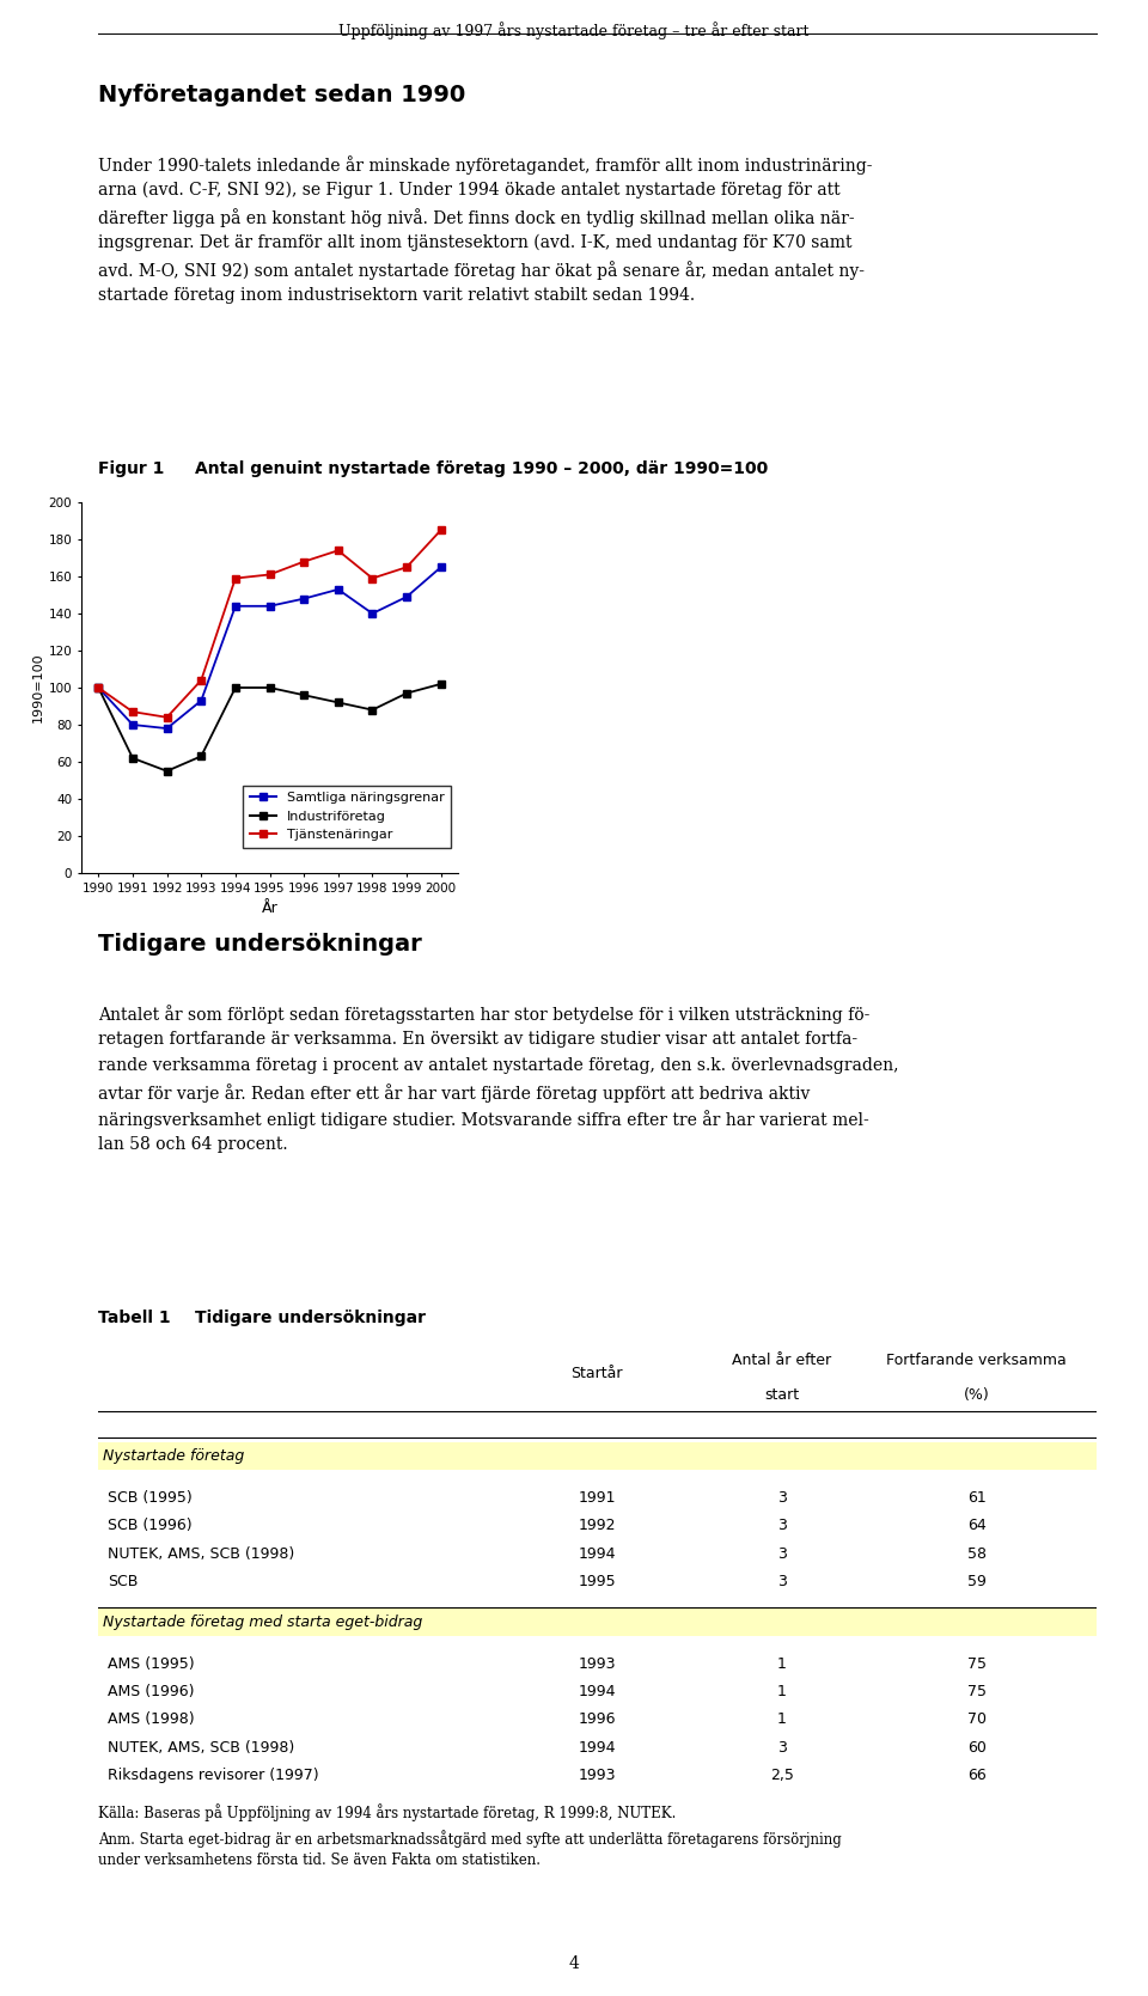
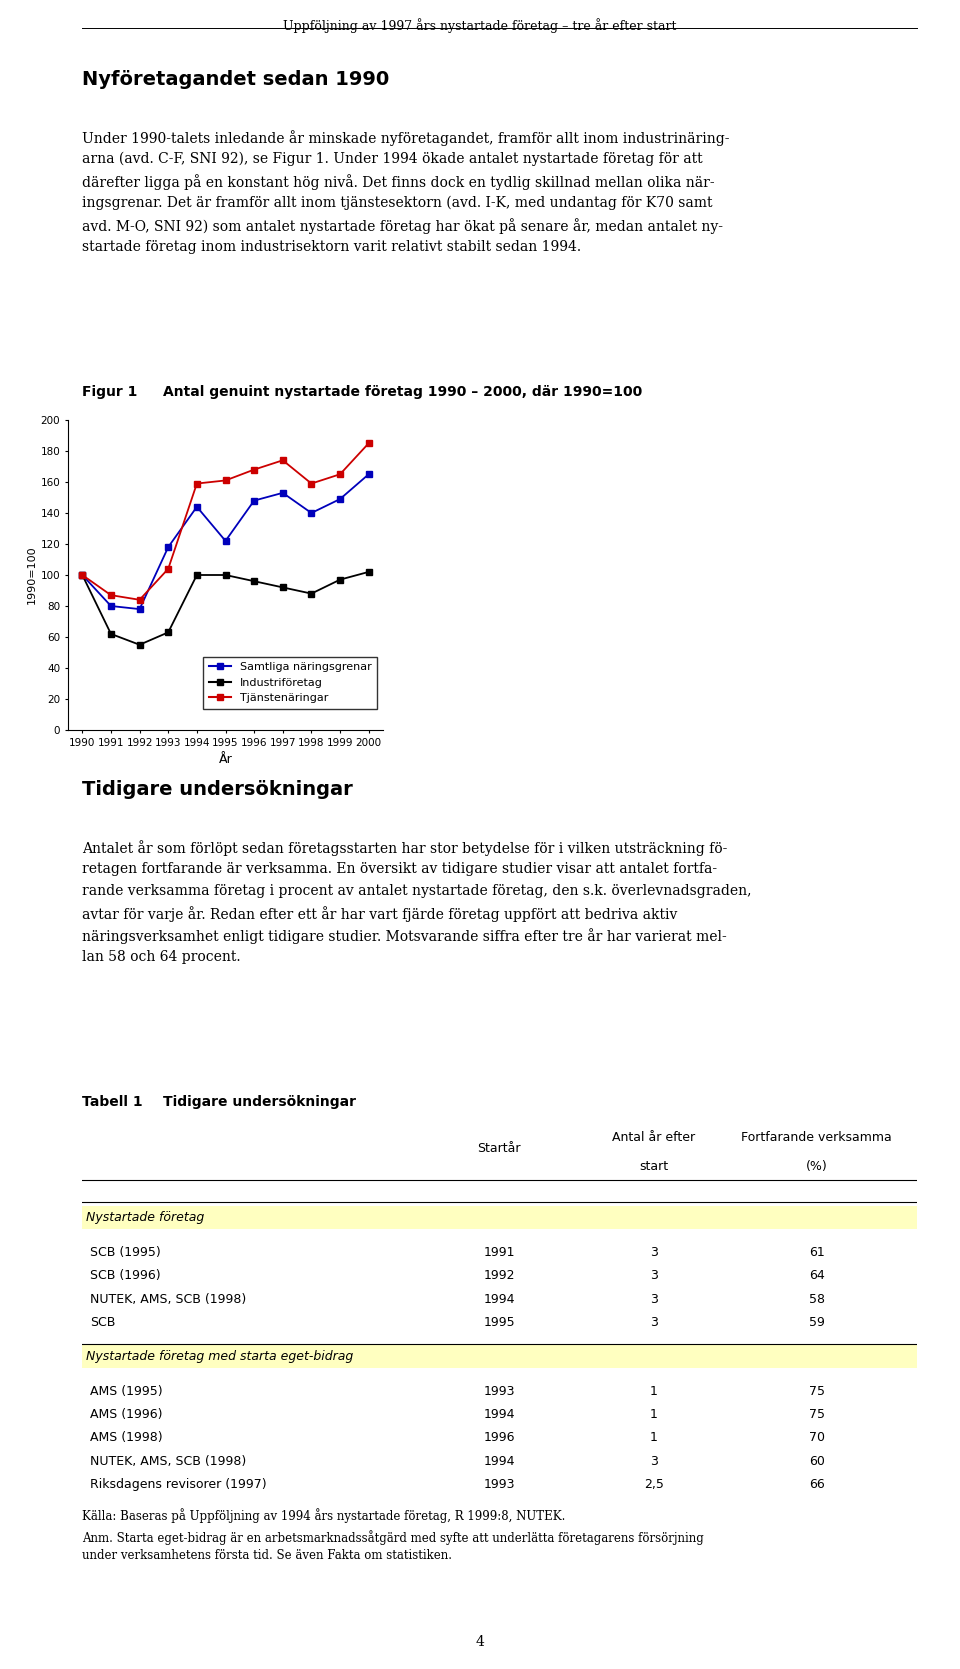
Samtliga näringsgrenar/1993: 93 -> 118
Samtliga näringsgrenar/1995: 144 -> 122
